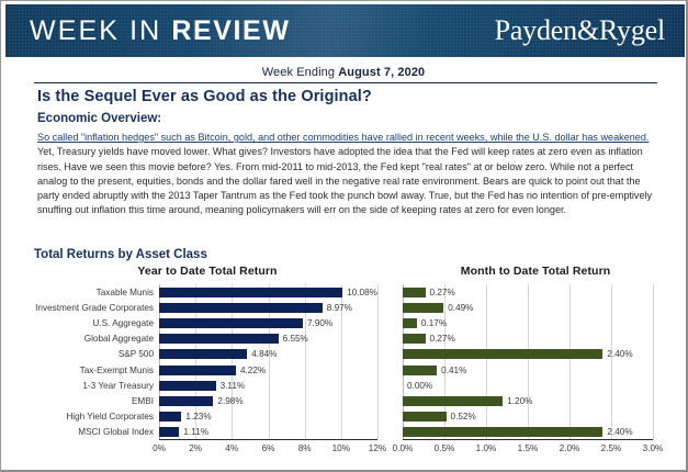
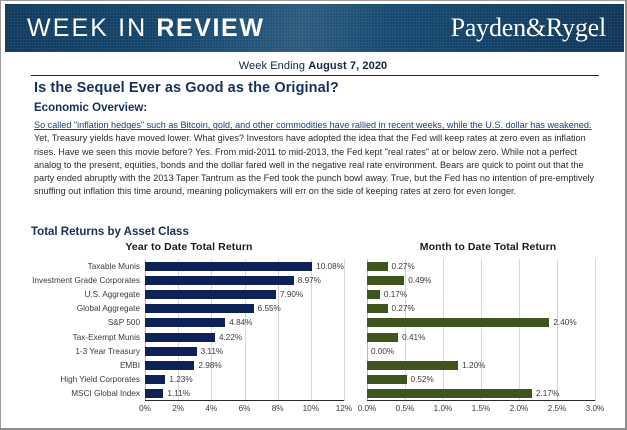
Month to Date Total Return/MSCI Global Index: 2.40% -> 2.17%
